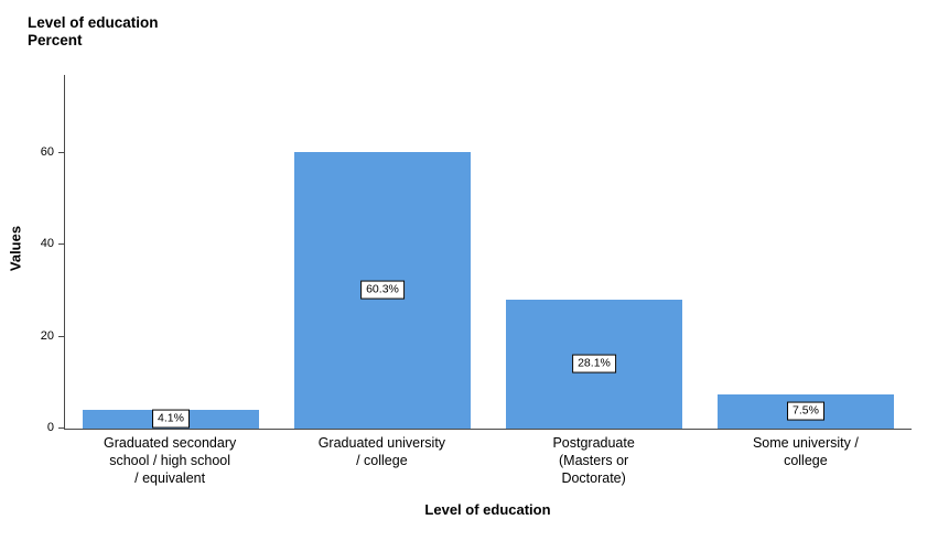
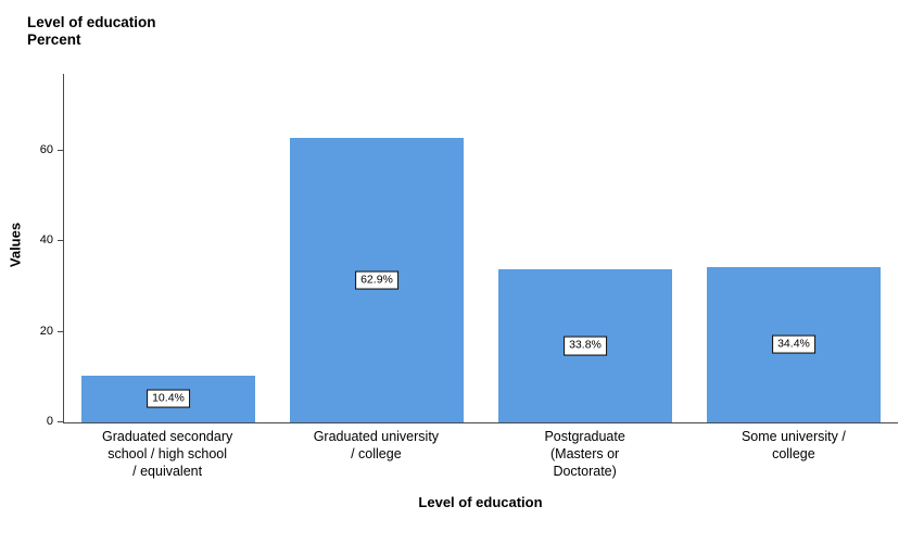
Graduated secondary school / high school / equivalent: 4.1% -> 10.4%
Graduated university / college: 60.3% -> 62.9%
Postgraduate (Masters or Doctorate): 28.1% -> 33.8%
Some university / college: 7.5% -> 34.4%
